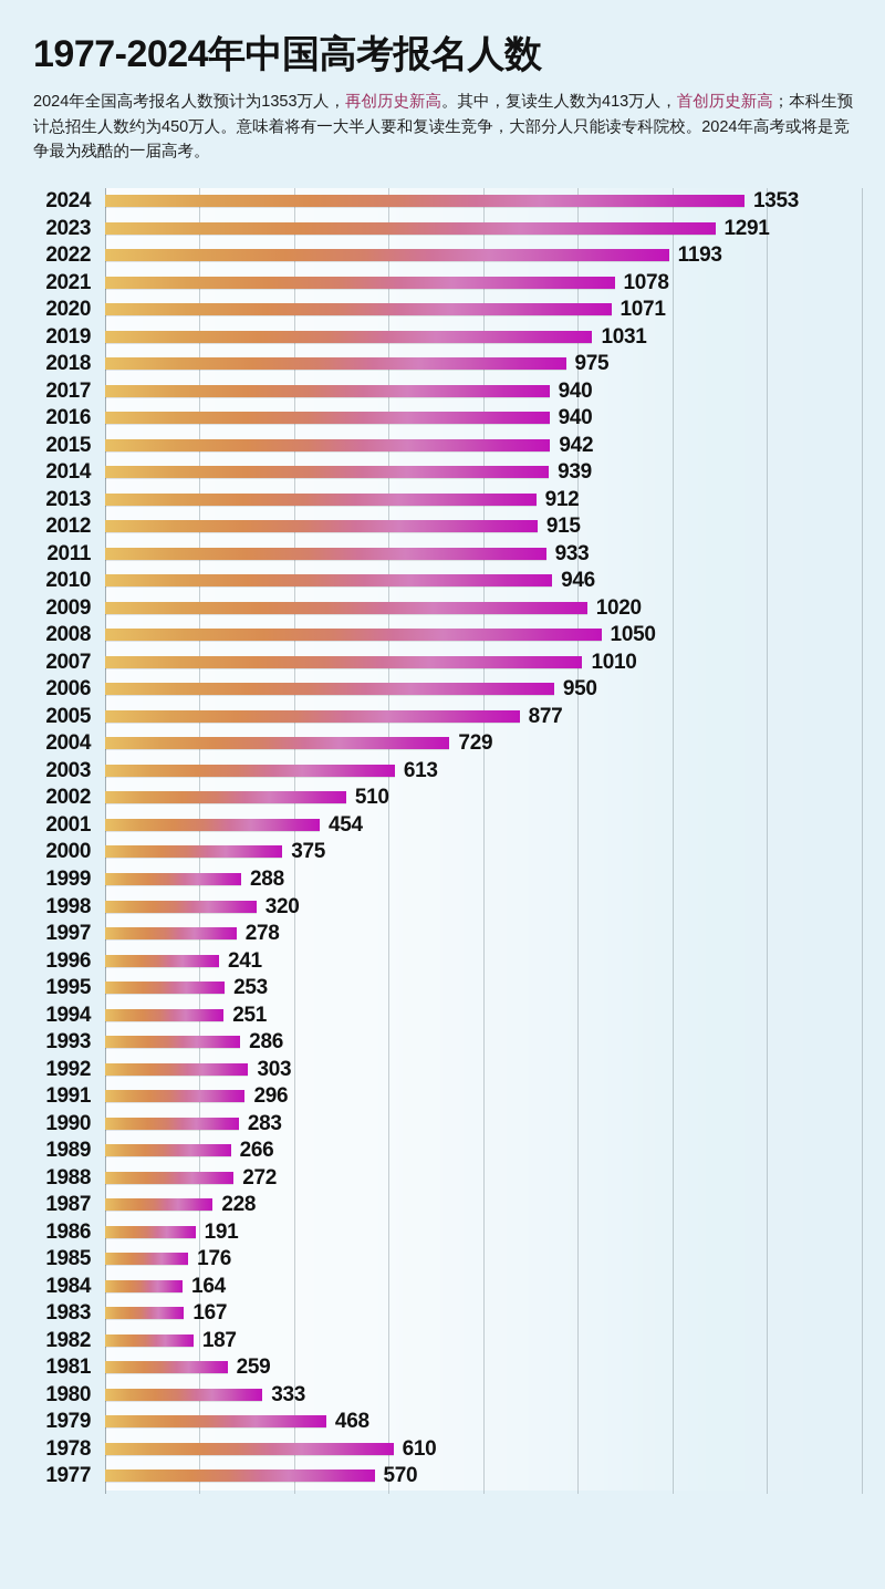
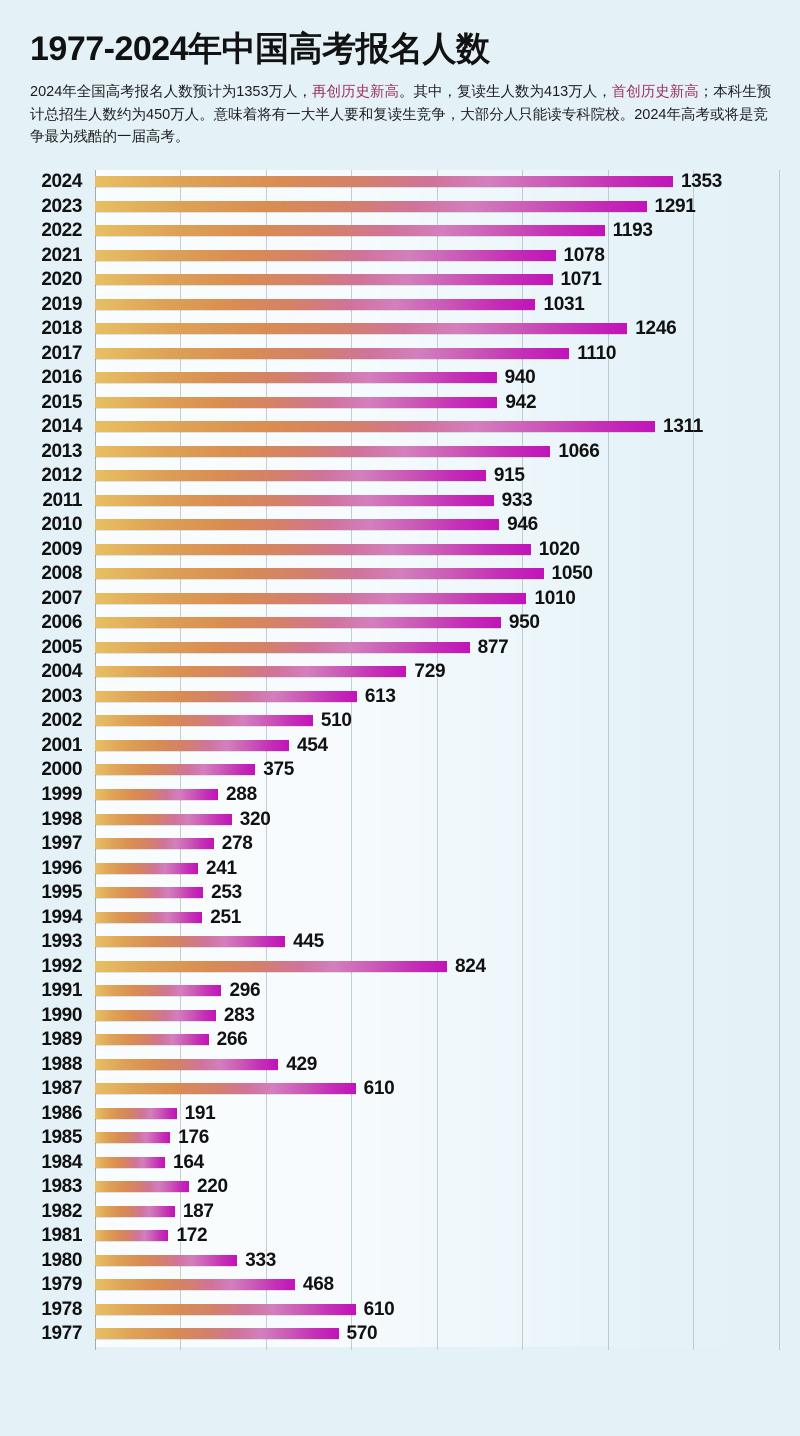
2018: 975 -> 1246
2017: 940 -> 1110
2014: 939 -> 1311
2013: 912 -> 1066
1993: 286 -> 445
1992: 303 -> 824
1988: 272 -> 429
1987: 228 -> 610
1983: 167 -> 220
1981: 259 -> 172
